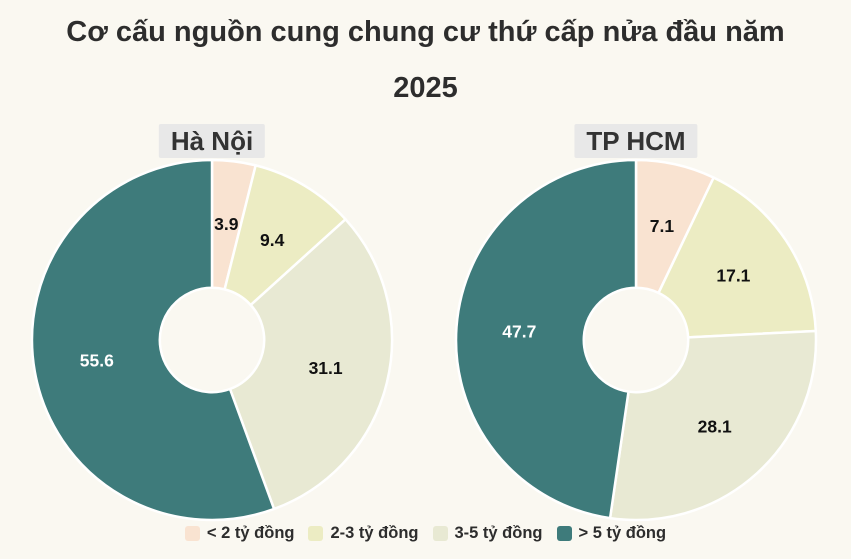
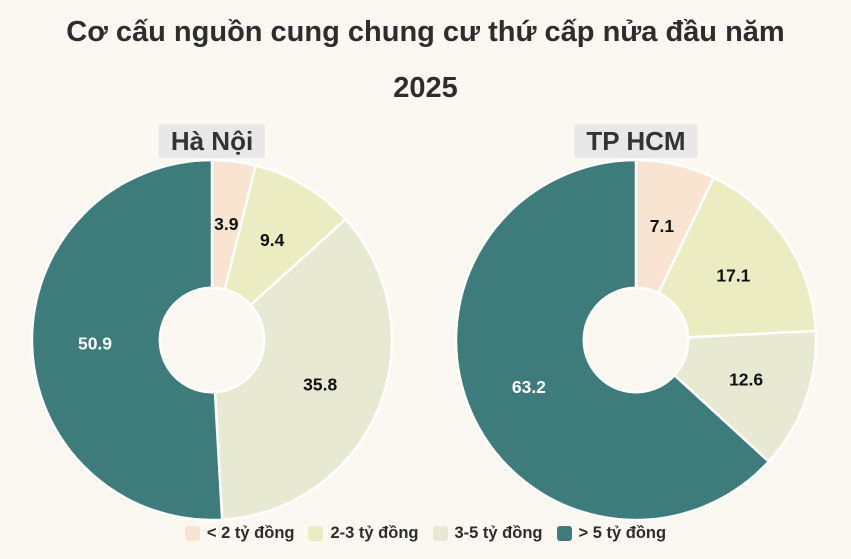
Hà Nội/3-5 tỷ đồng: 31.1 -> 35.8
Hà Nội/> 5 tỷ đồng: 55.6 -> 50.9
TP HCM/3-5 tỷ đồng: 28.1 -> 12.6
TP HCM/> 5 tỷ đồng: 47.7 -> 63.2
